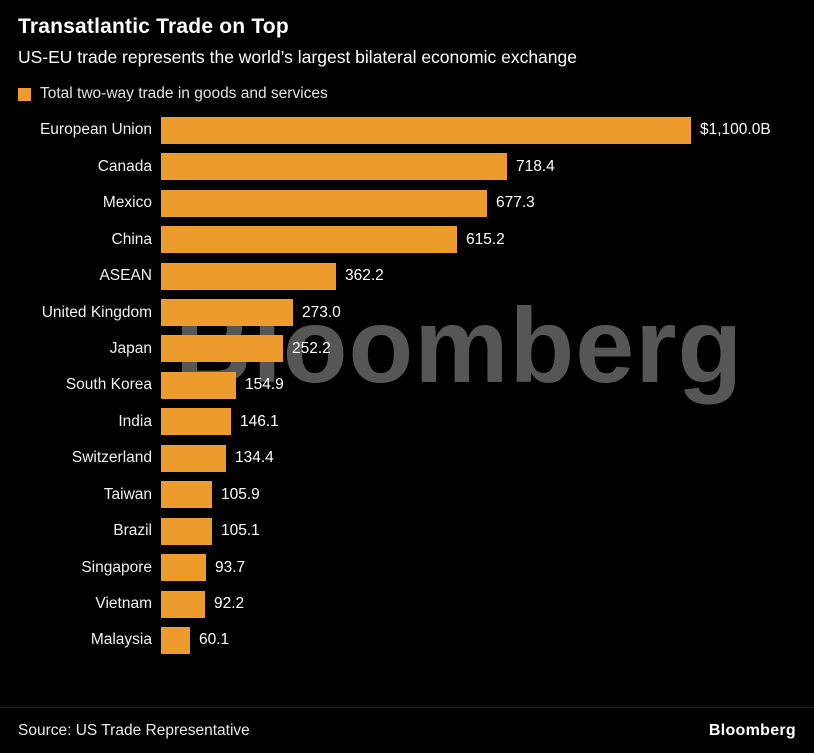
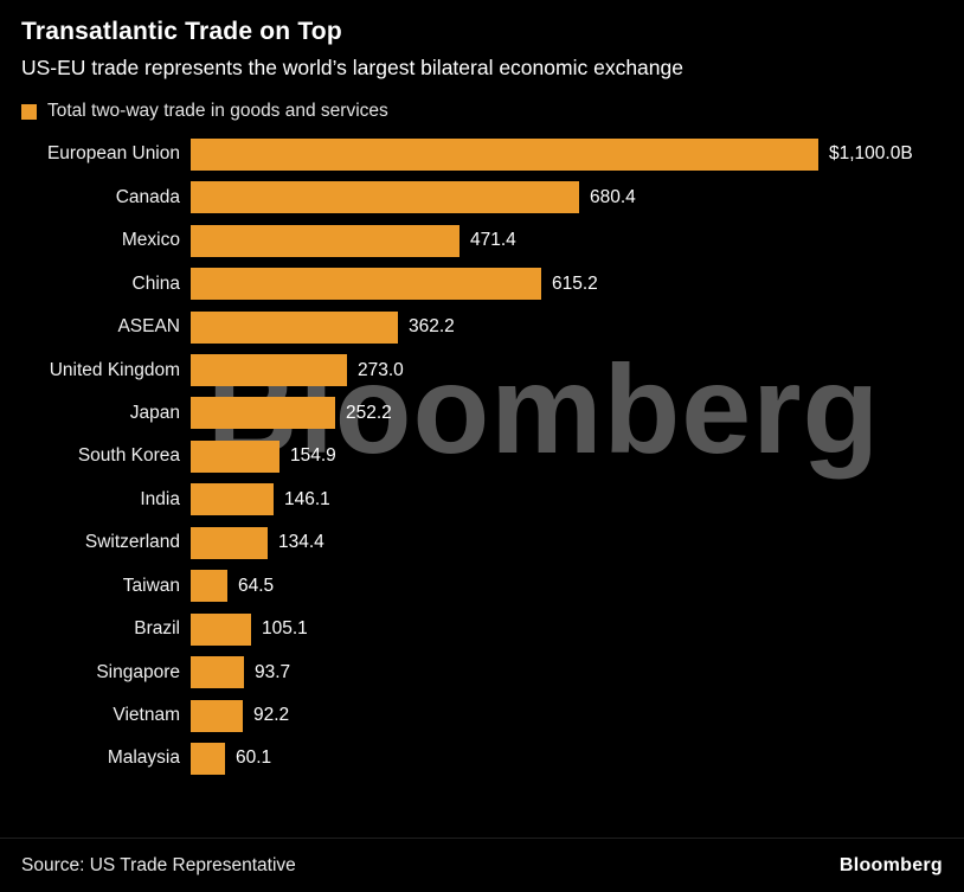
Canada: 718.4 -> 680.4
Mexico: 677.3 -> 471.4
Taiwan: 105.9 -> 64.5
